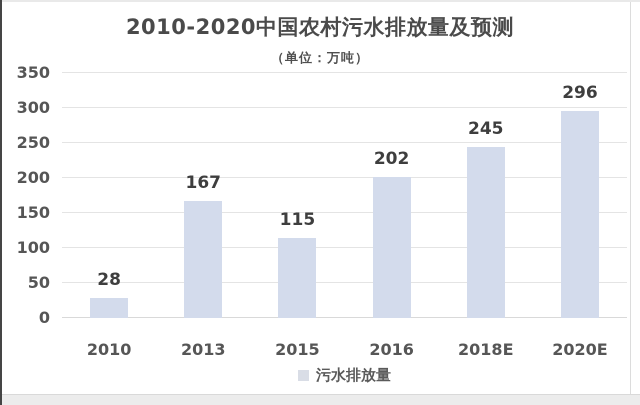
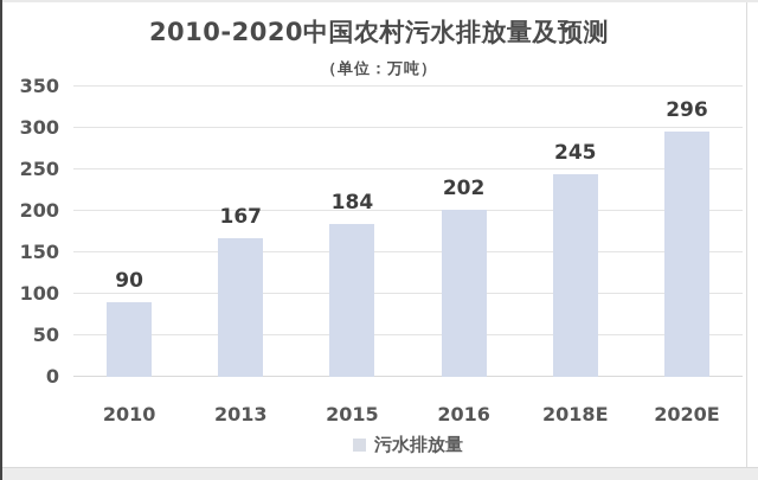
2010: 28 -> 90
2015: 115 -> 184
